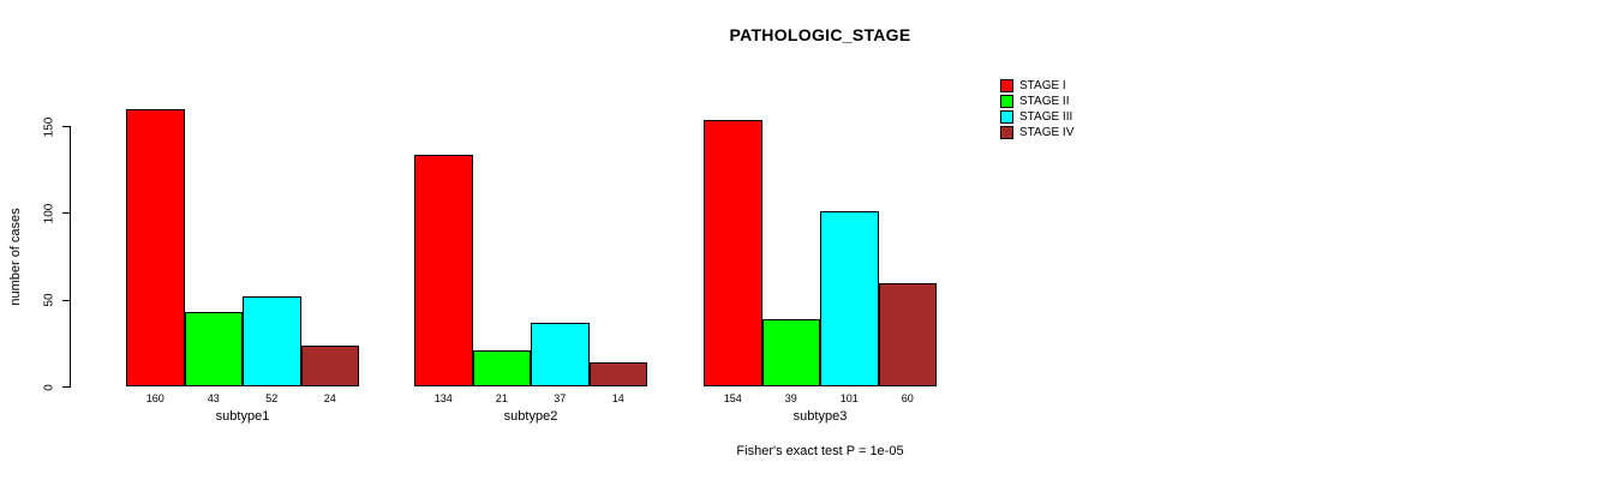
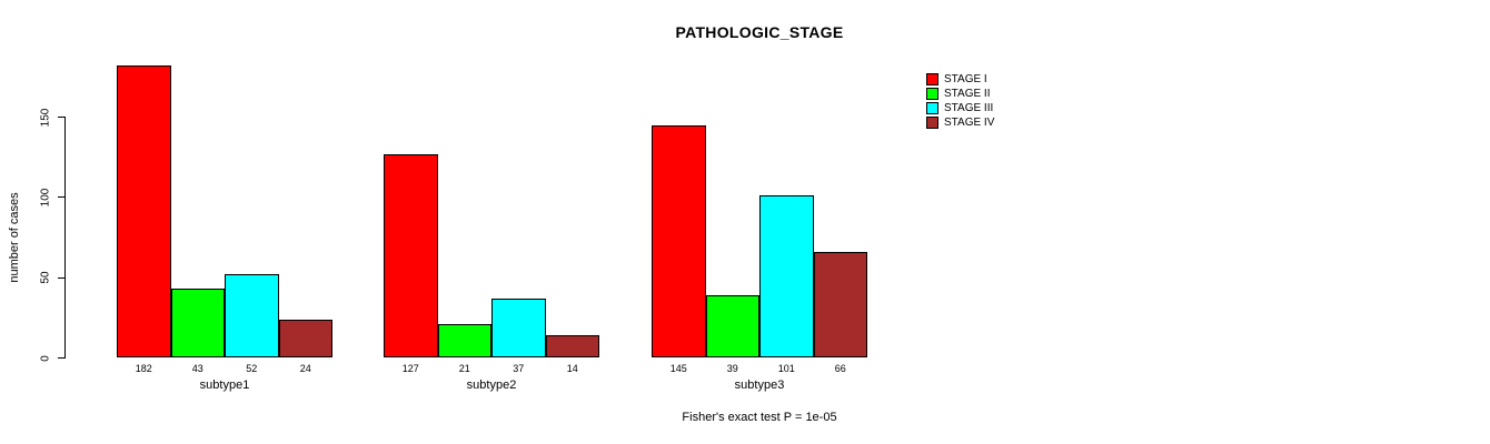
STAGE I/subtype1: 160 -> 182
STAGE I/subtype2: 134 -> 127
STAGE I/subtype3: 154 -> 145
STAGE IV/subtype3: 60 -> 66
